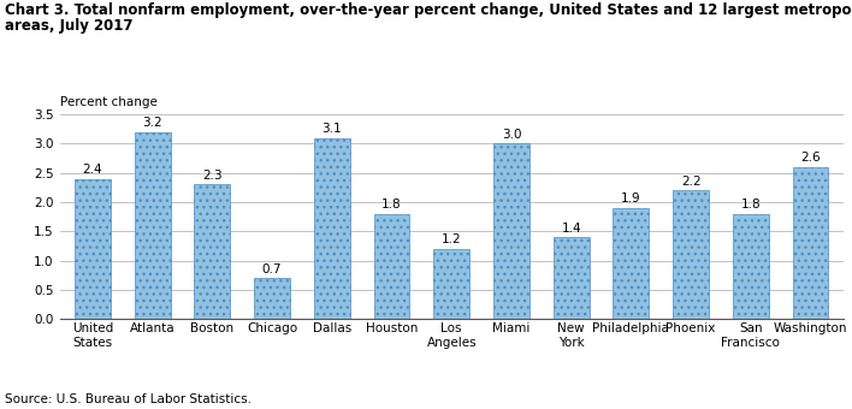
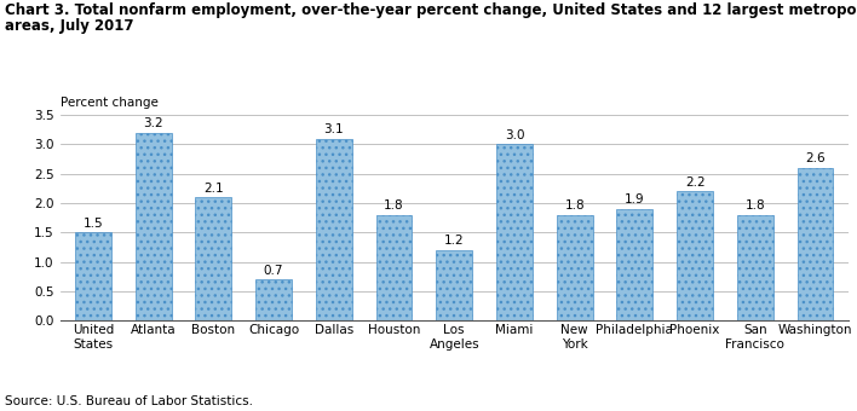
United States: 2.4 -> 1.5
Boston: 2.3 -> 2.1
New York: 1.4 -> 1.8
